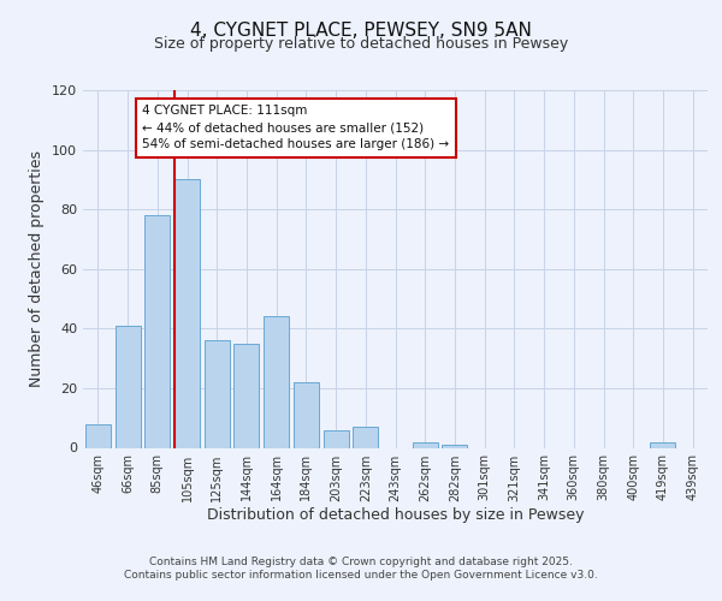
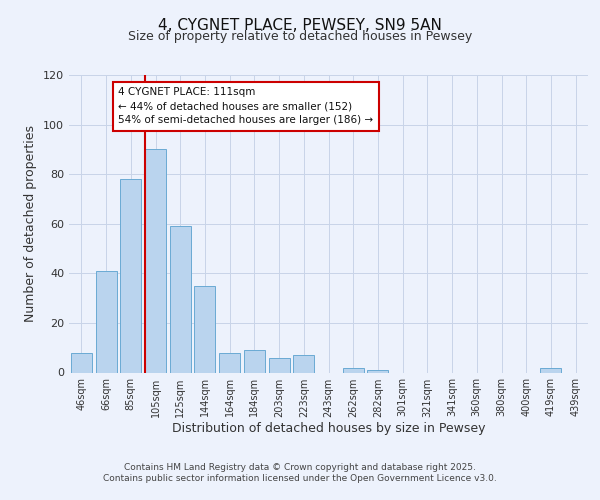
125sqm: 36 -> 59
164sqm: 44 -> 8
184sqm: 22 -> 9
